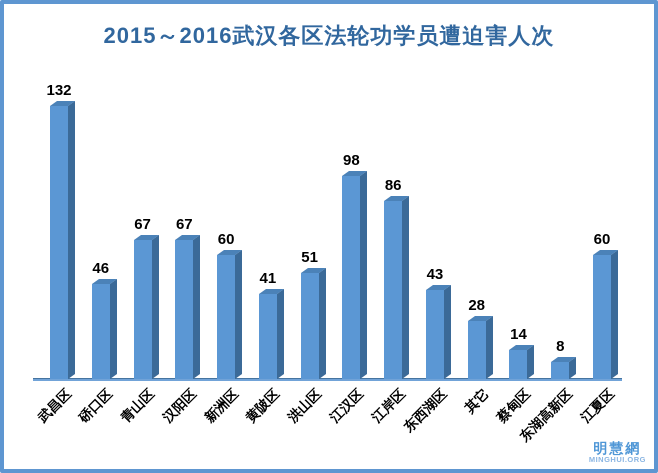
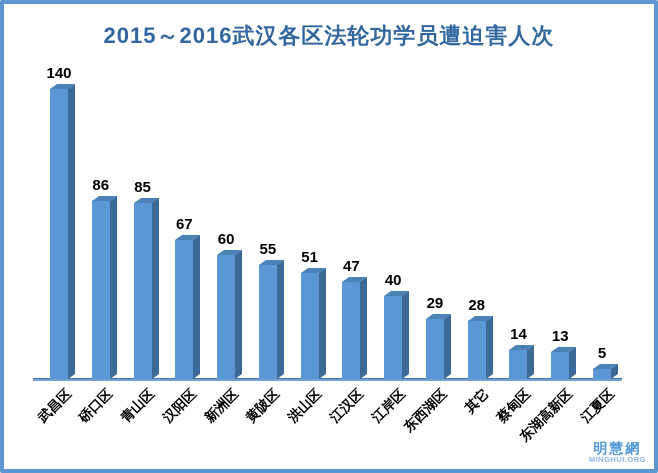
武昌区: 132 -> 140
硚口区: 46 -> 86
青山区: 67 -> 85
黄陂区: 41 -> 55
江汉区: 98 -> 47
江岸区: 86 -> 40
东西湖区: 43 -> 29
东湖高新区: 8 -> 13
江夏区: 60 -> 5
